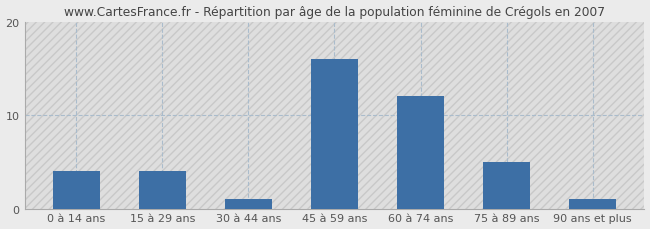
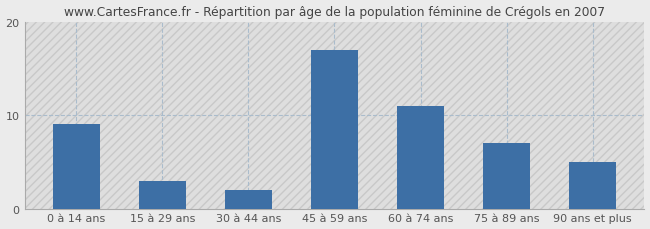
0 à 14 ans: 4 -> 9
15 à 29 ans: 4 -> 3
30 à 44 ans: 1 -> 2
45 à 59 ans: 16 -> 17
60 à 74 ans: 12 -> 11
75 à 89 ans: 5 -> 7
90 ans et plus: 1 -> 5
